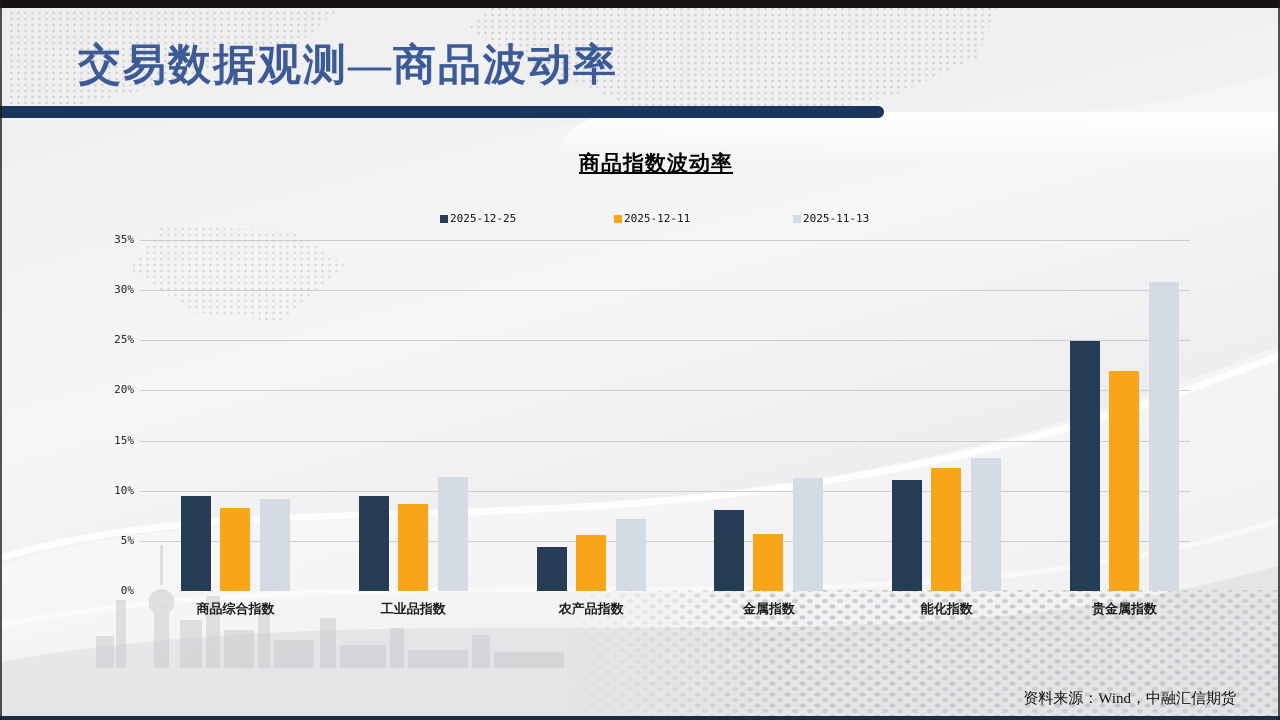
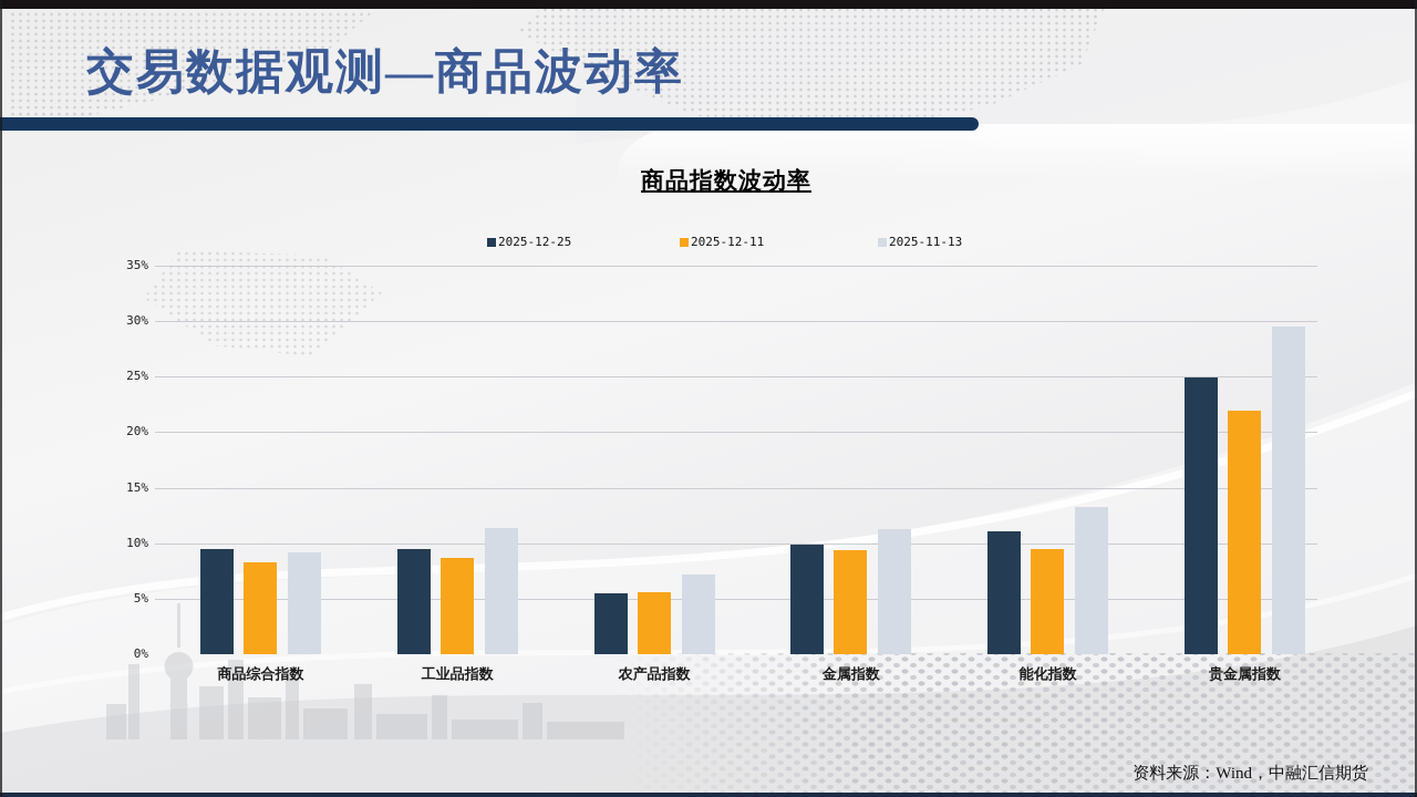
2025-12-25/农产品指数: 4.4% -> 5.5%
2025-12-25/金属指数: 8.1% -> 9.9%
2025-12-11/金属指数: 5.7% -> 9.4%
2025-12-11/能化指数: 12.3% -> 9.5%
2025-11-13/贵金属指数: 30.8% -> 29.5%
